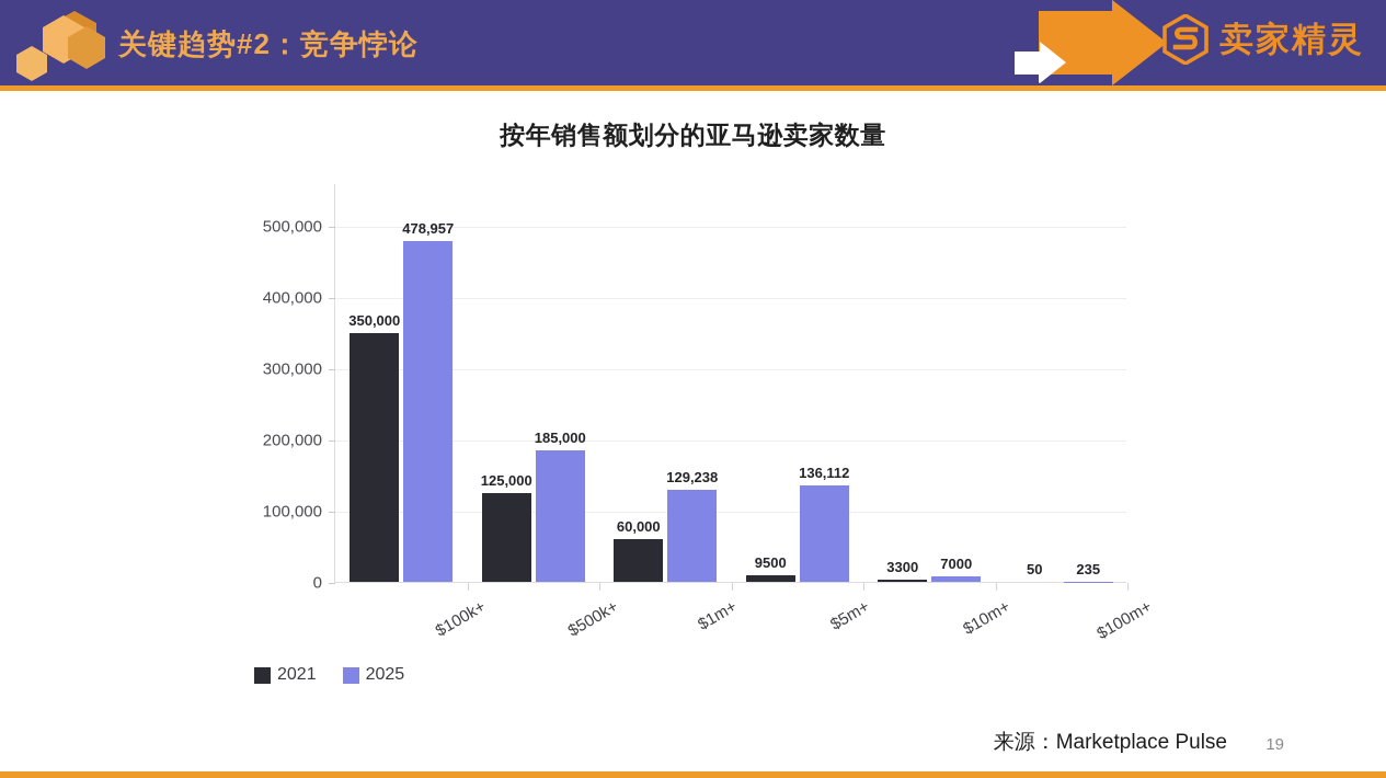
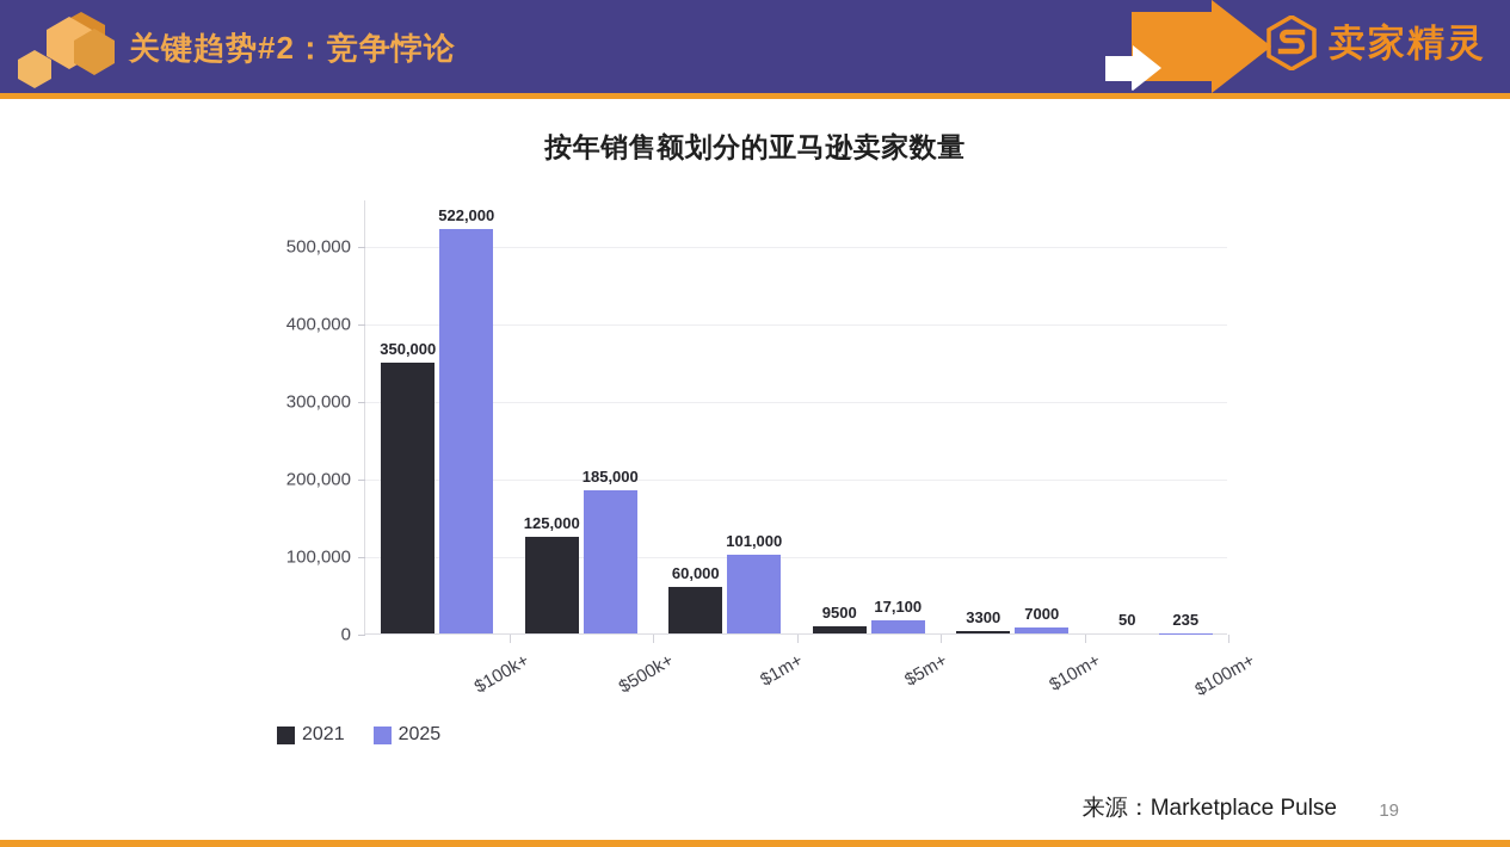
2025/$100k+: 478,957 -> 522,000
2025/$1m+: 129,238 -> 101,000
2025/$5m+: 136,112 -> 17,100
